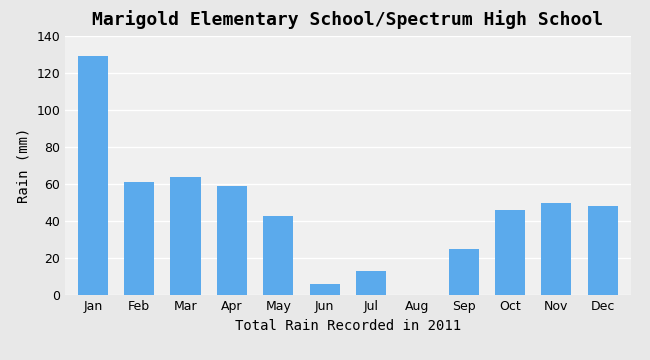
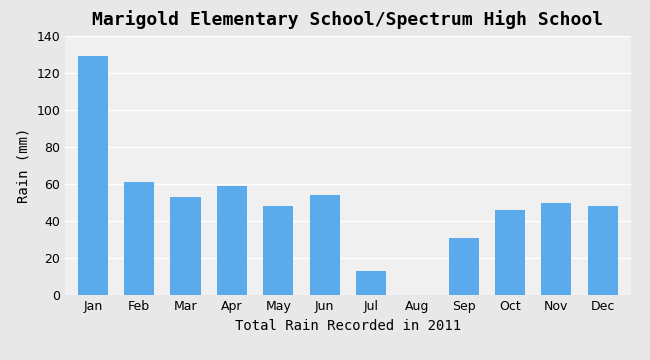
Mar: 64 -> 53
May: 43 -> 48
Jun: 6 -> 54
Sep: 25 -> 31
